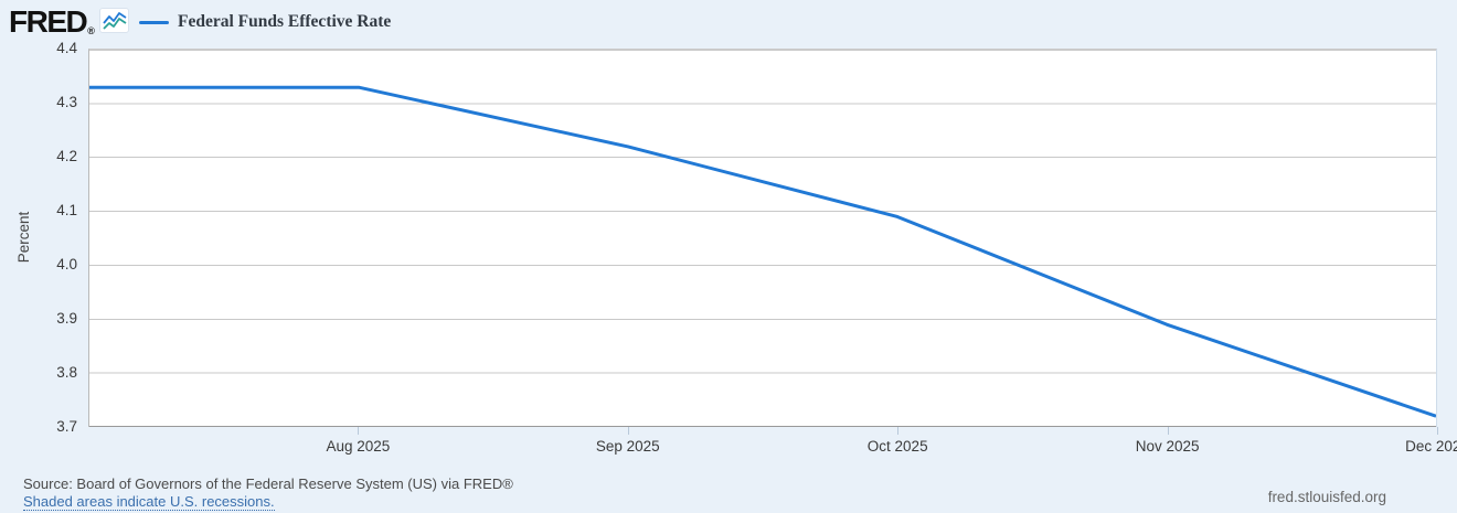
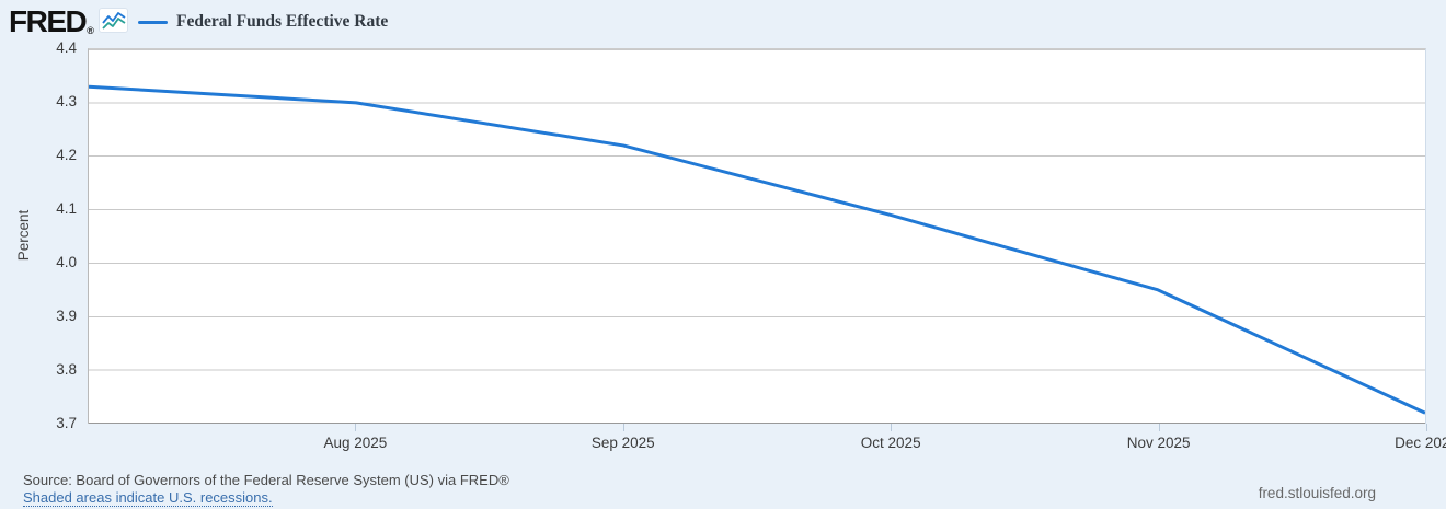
Aug 2025: 4.33 -> 4.30
Nov 2025: 3.89 -> 3.95
